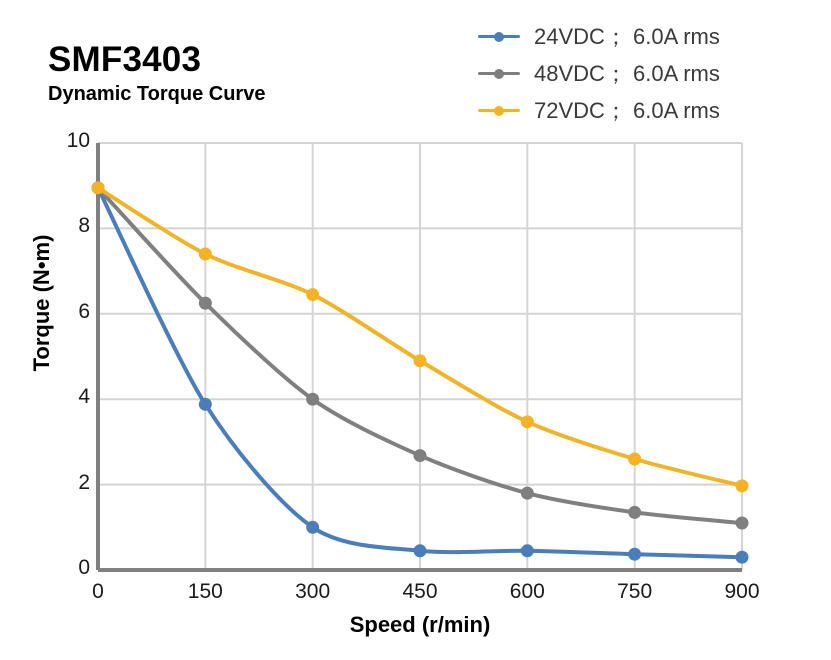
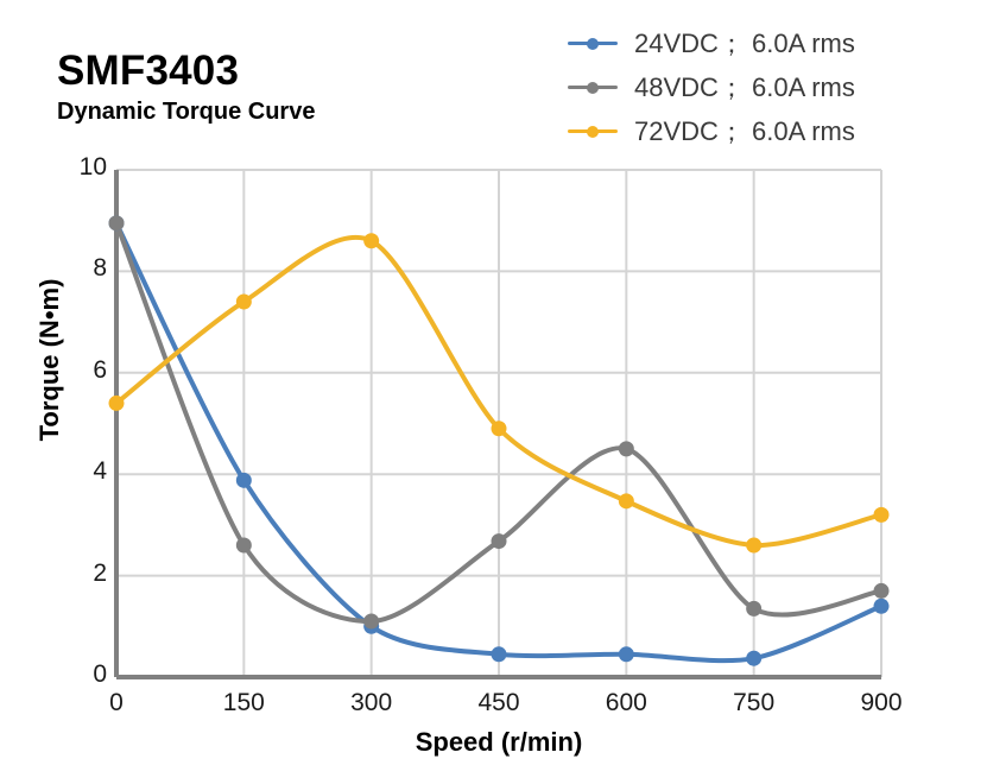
72VDC； 6.0A rms/0: 8.9 -> 5.4
48VDC； 6.0A rms/150: 6.2 -> 2.6
48VDC； 6.0A rms/300: 4.0 -> 1.1
72VDC； 6.0A rms/300: 6.5 -> 8.6
48VDC； 6.0A rms/600: 1.8 -> 4.5
24VDC； 6.0A rms/900: 0.3 -> 1.4
48VDC； 6.0A rms/900: 1.1 -> 1.7
72VDC； 6.0A rms/900: 2.0 -> 3.2
